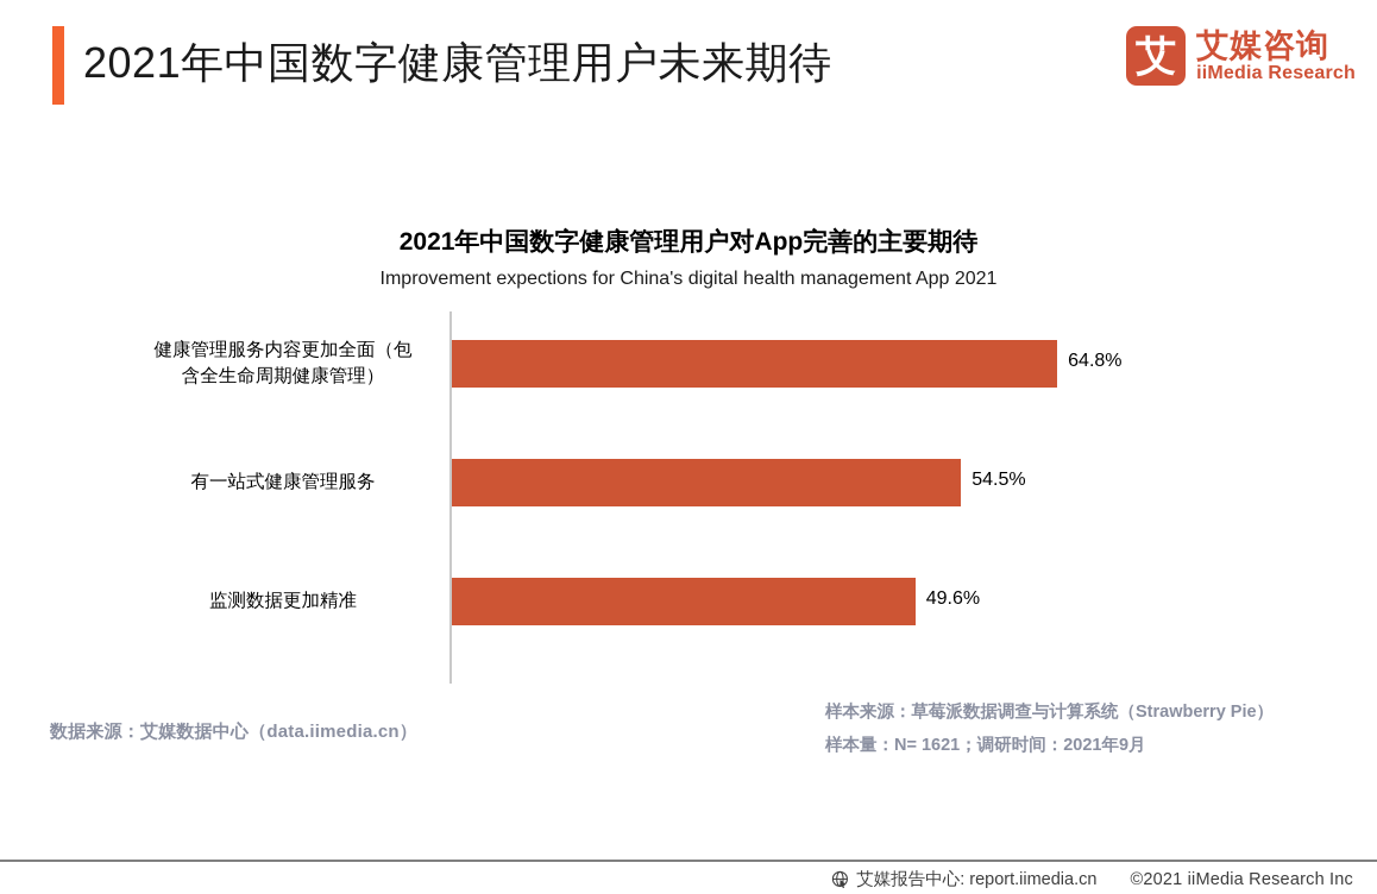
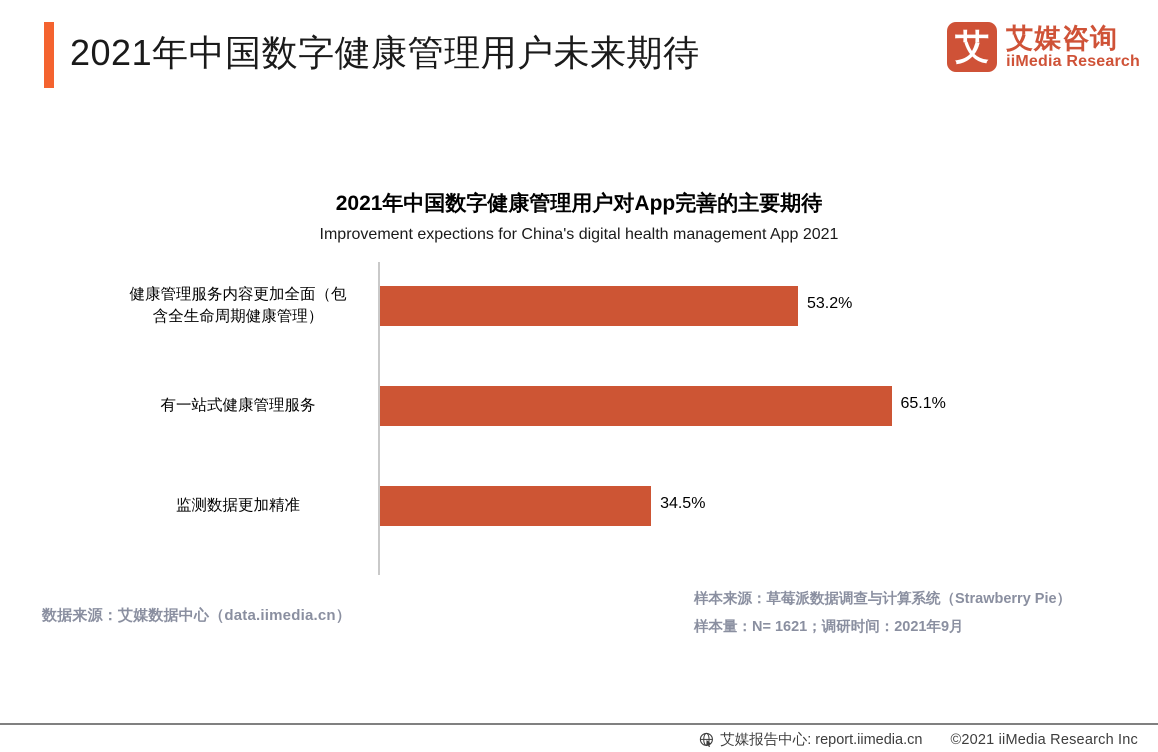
健康管理服务内容更加全面（包 含全生命周期健康管理）: 64.8% -> 53.2%
有一站式健康管理服务: 54.5% -> 65.1%
监测数据更加精准: 49.6% -> 34.5%
